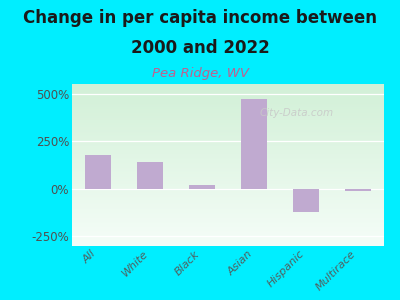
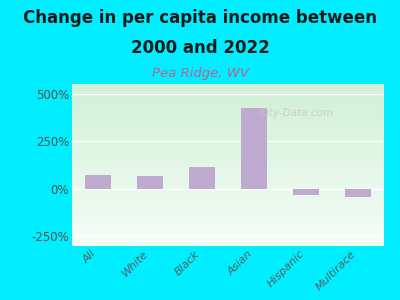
All: 180% -> 80%
White: 140% -> 60%
Black: 20% -> 120%
Asian: 470% -> 420%
Hispanic: -120% -> -30%
Multirace: -10% -> -40%
